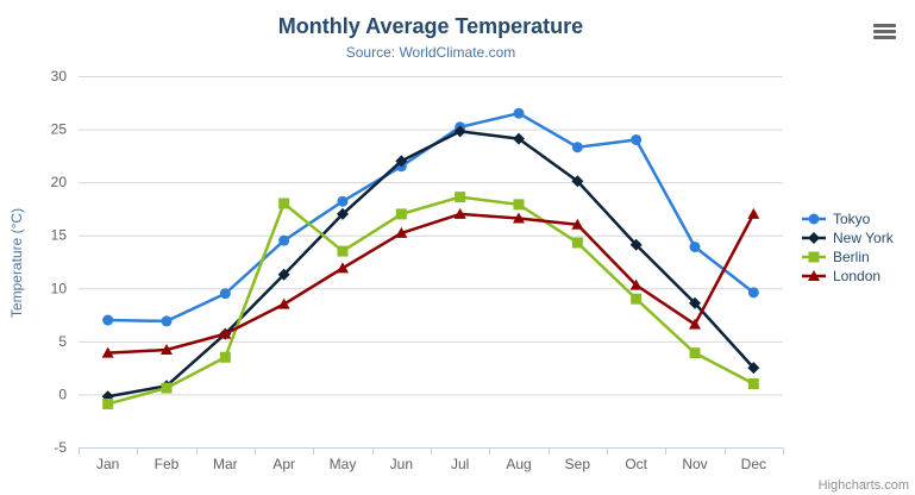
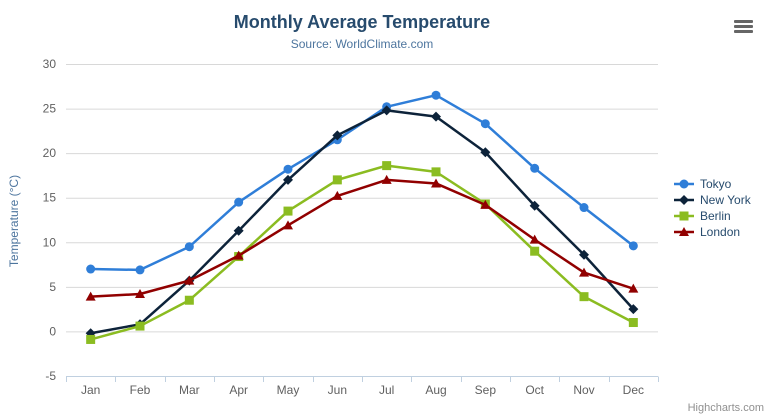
Berlin/Apr: 18 -> 8
London/Sep: 16 -> 14
Tokyo/Oct: 24 -> 18
London/Dec: 17 -> 5
